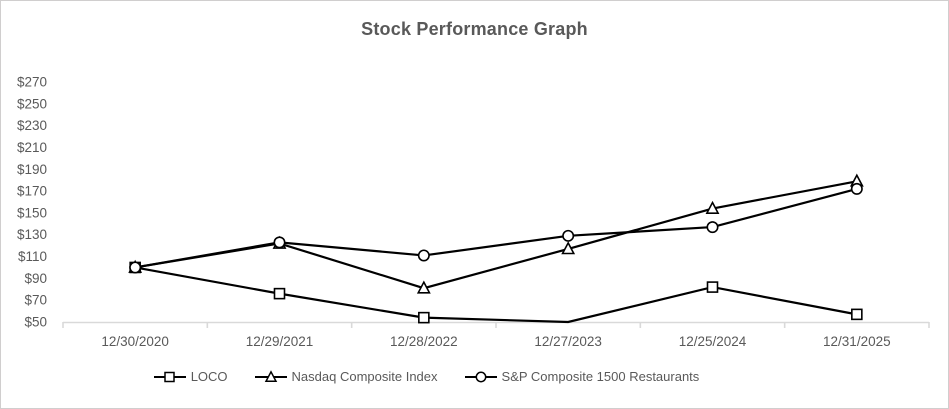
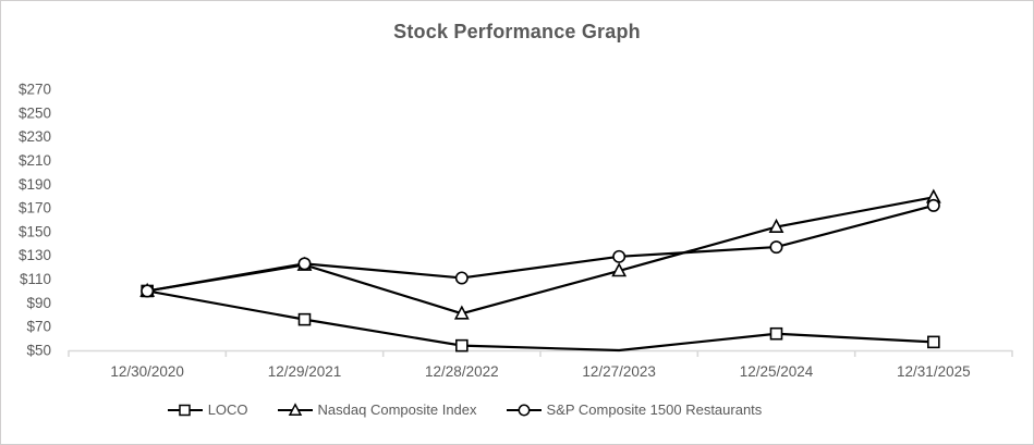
LOCO/12/25/2024: $82 -> $64
